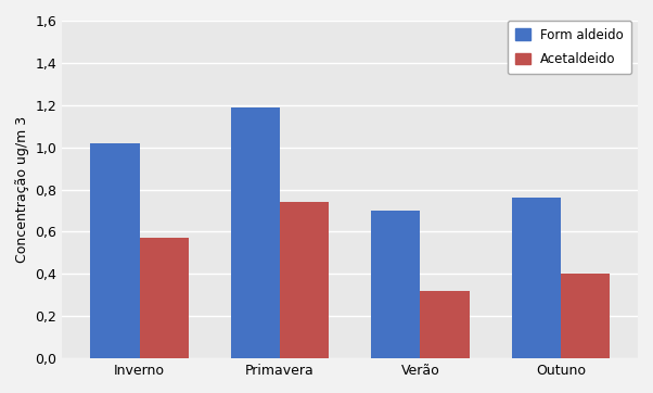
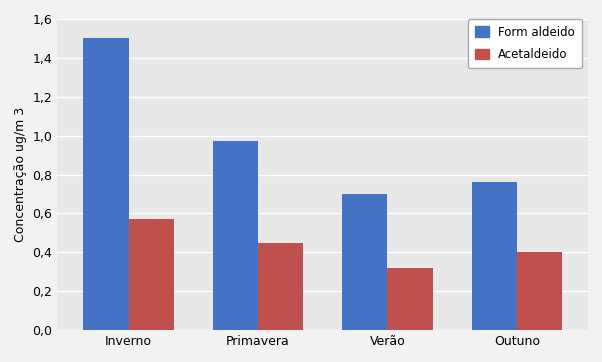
Form aldeido/Inverno: 1,02 -> 1,50
Form aldeido/Primavera: 1,19 -> 0,97
Acetaldeido/Primavera: 0,74 -> 0,45
